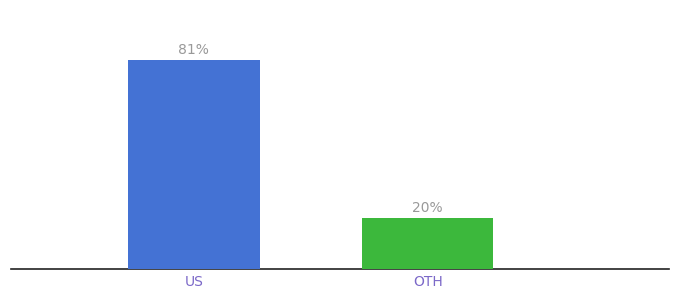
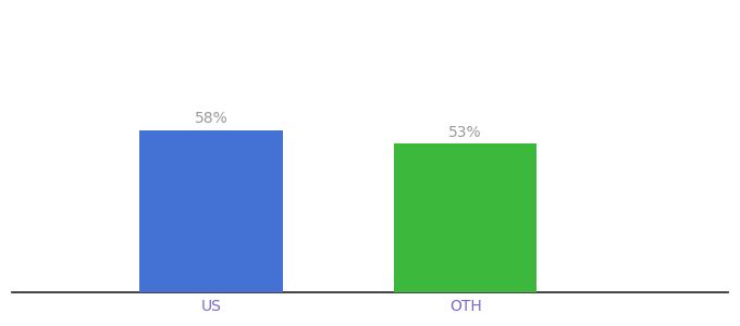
US: 81% -> 58%
OTH: 20% -> 53%
